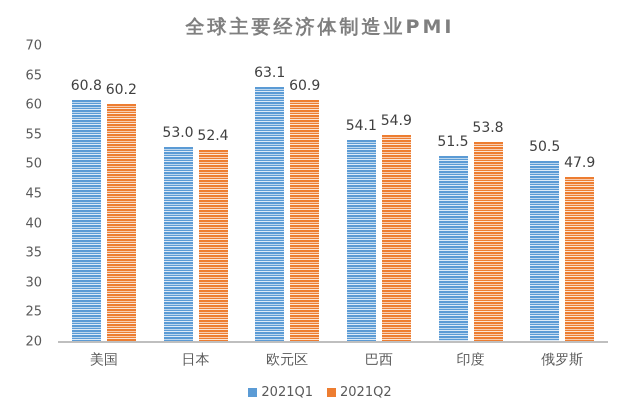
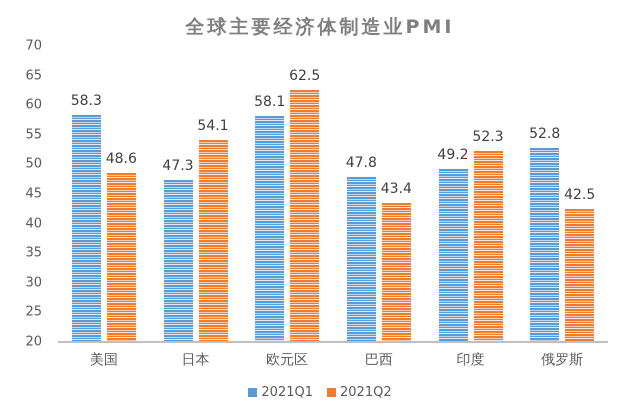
2021Q1/美国: 60.8 -> 58.3
2021Q2/美国: 60.2 -> 48.6
2021Q1/日本: 53.0 -> 47.3
2021Q2/日本: 52.4 -> 54.1
2021Q1/欧元区: 63.1 -> 58.1
2021Q2/欧元区: 60.9 -> 62.5
2021Q1/巴西: 54.1 -> 47.8
2021Q2/巴西: 54.9 -> 43.4
2021Q1/印度: 51.5 -> 49.2
2021Q2/印度: 53.8 -> 52.3
2021Q1/俄罗斯: 50.5 -> 52.8
2021Q2/俄罗斯: 47.9 -> 42.5
